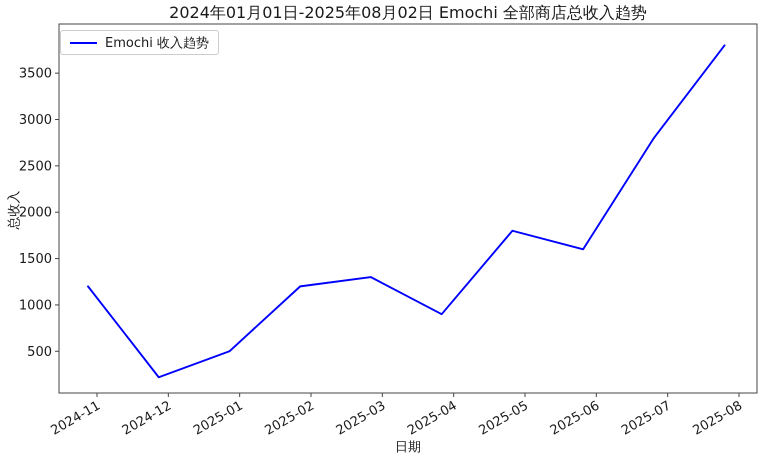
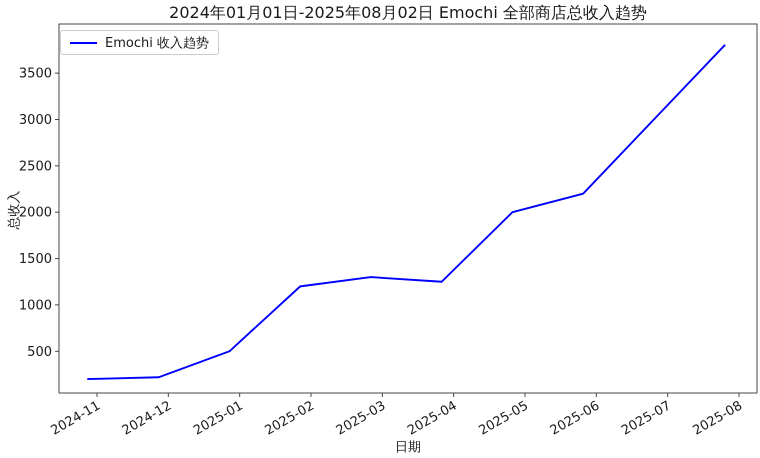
2024-11: 1200 -> 200
2025-04: 900 -> 1200
2025-05: 1800 -> 2000
2025-06: 1600 -> 2200
2025-07: 2800 -> 3000
